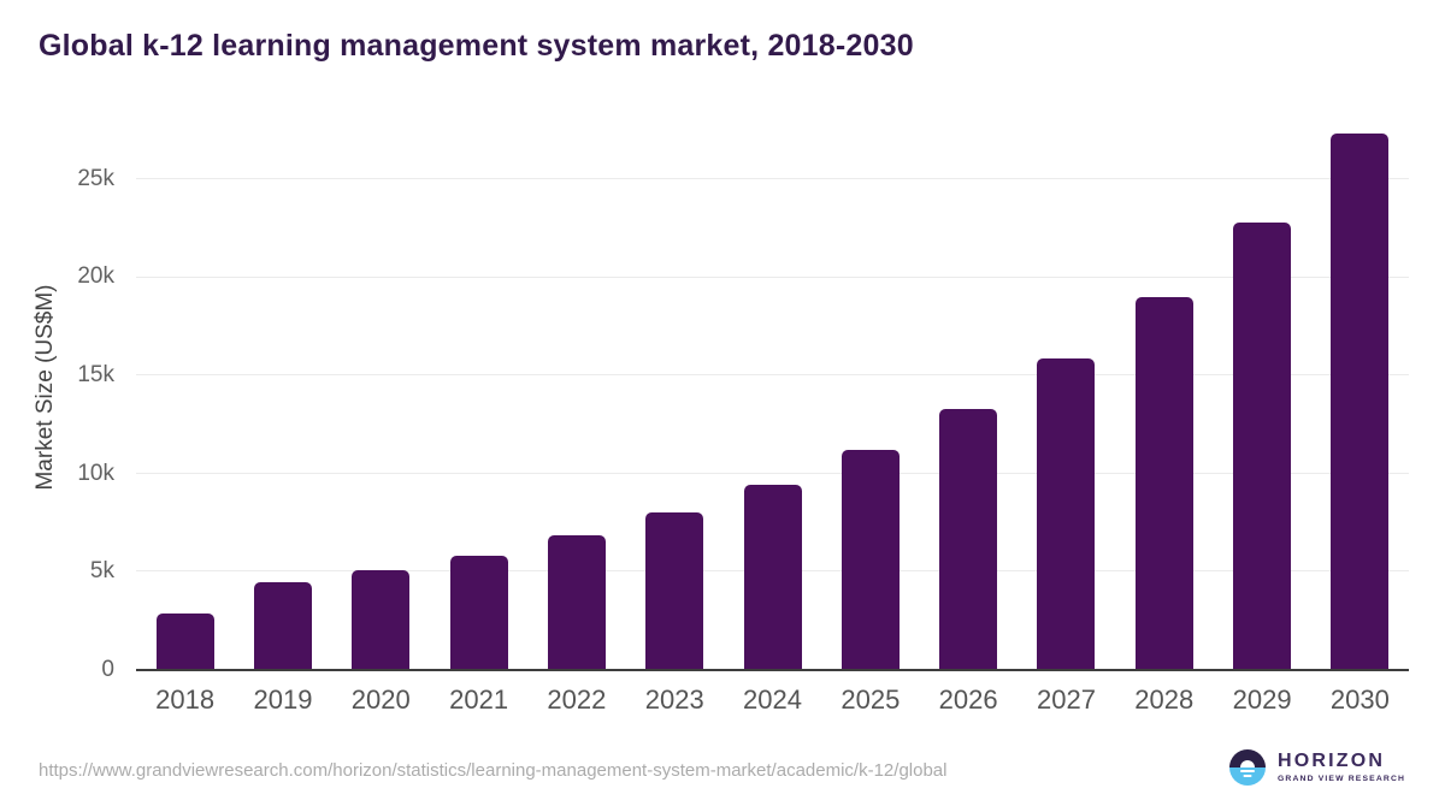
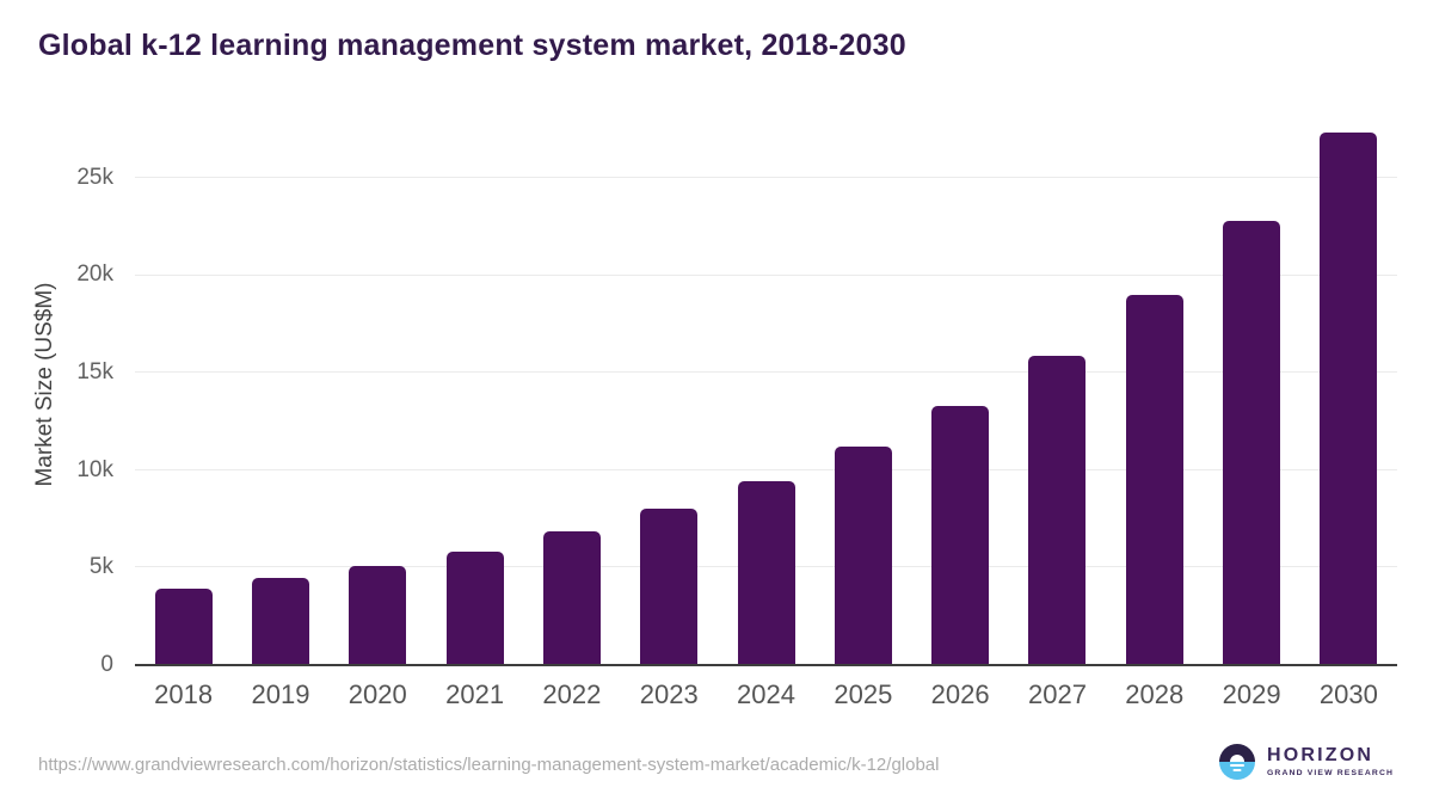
2018: 2.9k -> 3.9k
